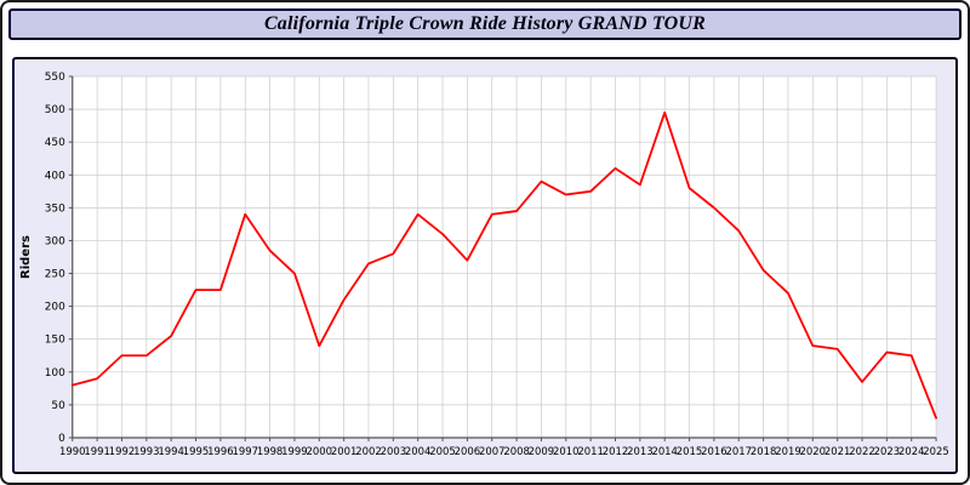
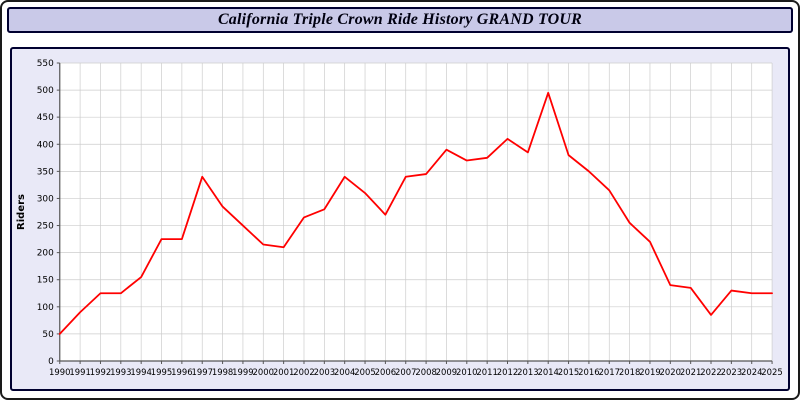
1990: 80 -> 50
2000: 140 -> 220
2025: 30 -> 120
